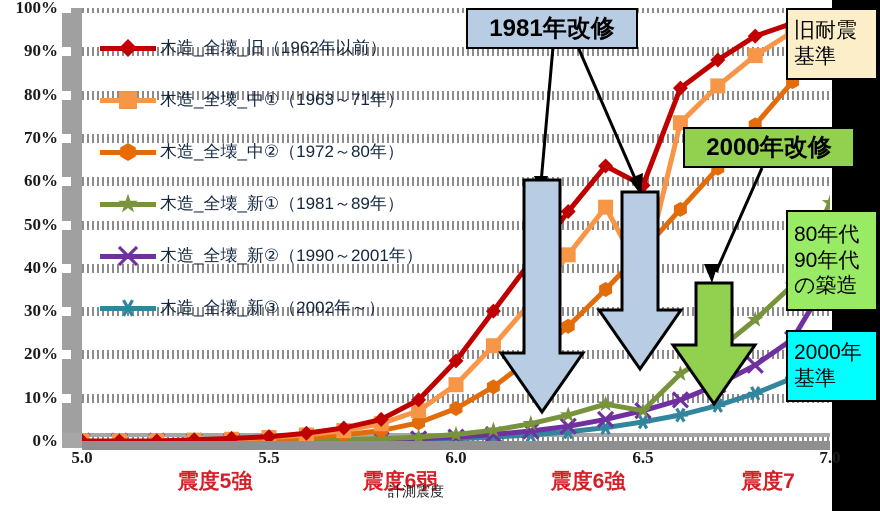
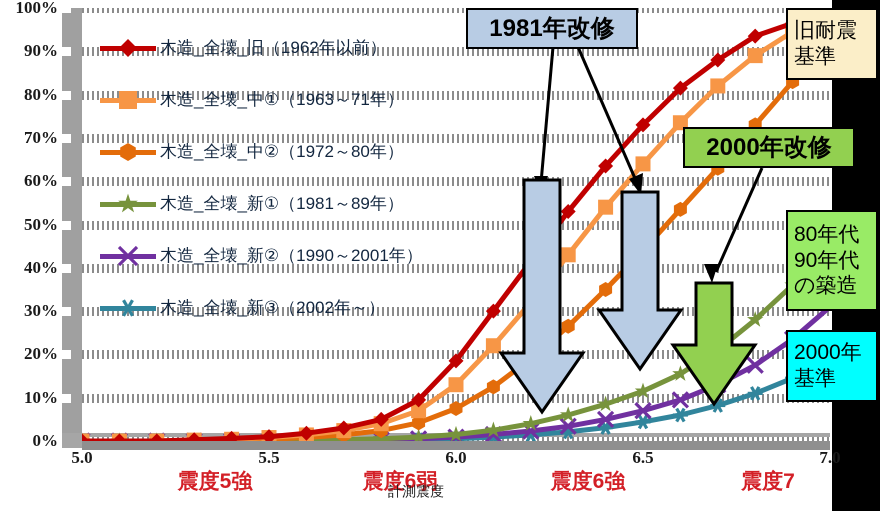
木造_全壊_旧（1962年以前）/6.5: 59% -> 73%
木造_全壊_中①（1963～71年）/6.5: 38% -> 64%
木造_全壊_新①（1981～89年）/6.5: 7% -> 12%
木造_全壊_新①（1981～89年）/7.0: 55% -> 46%
木造_全壊_新②（1990～2001年）/7.0: 38% -> 31%
